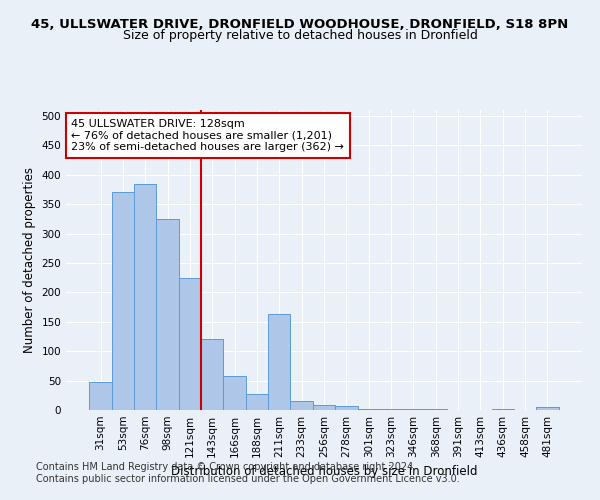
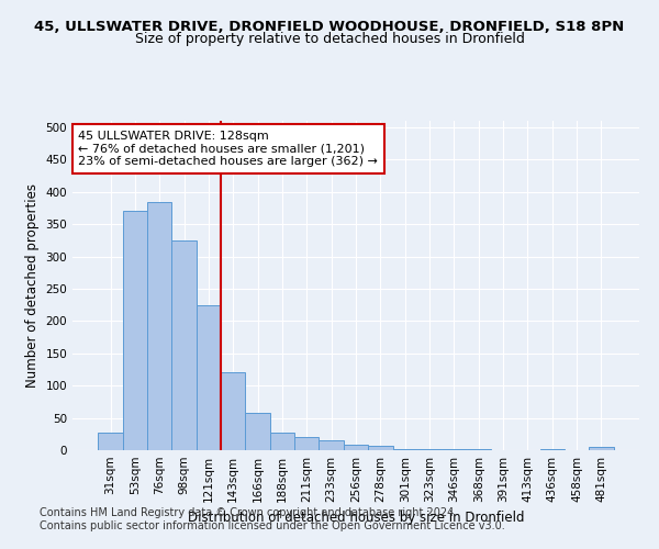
31sqm: 48 -> 27
211sqm: 164 -> 20
